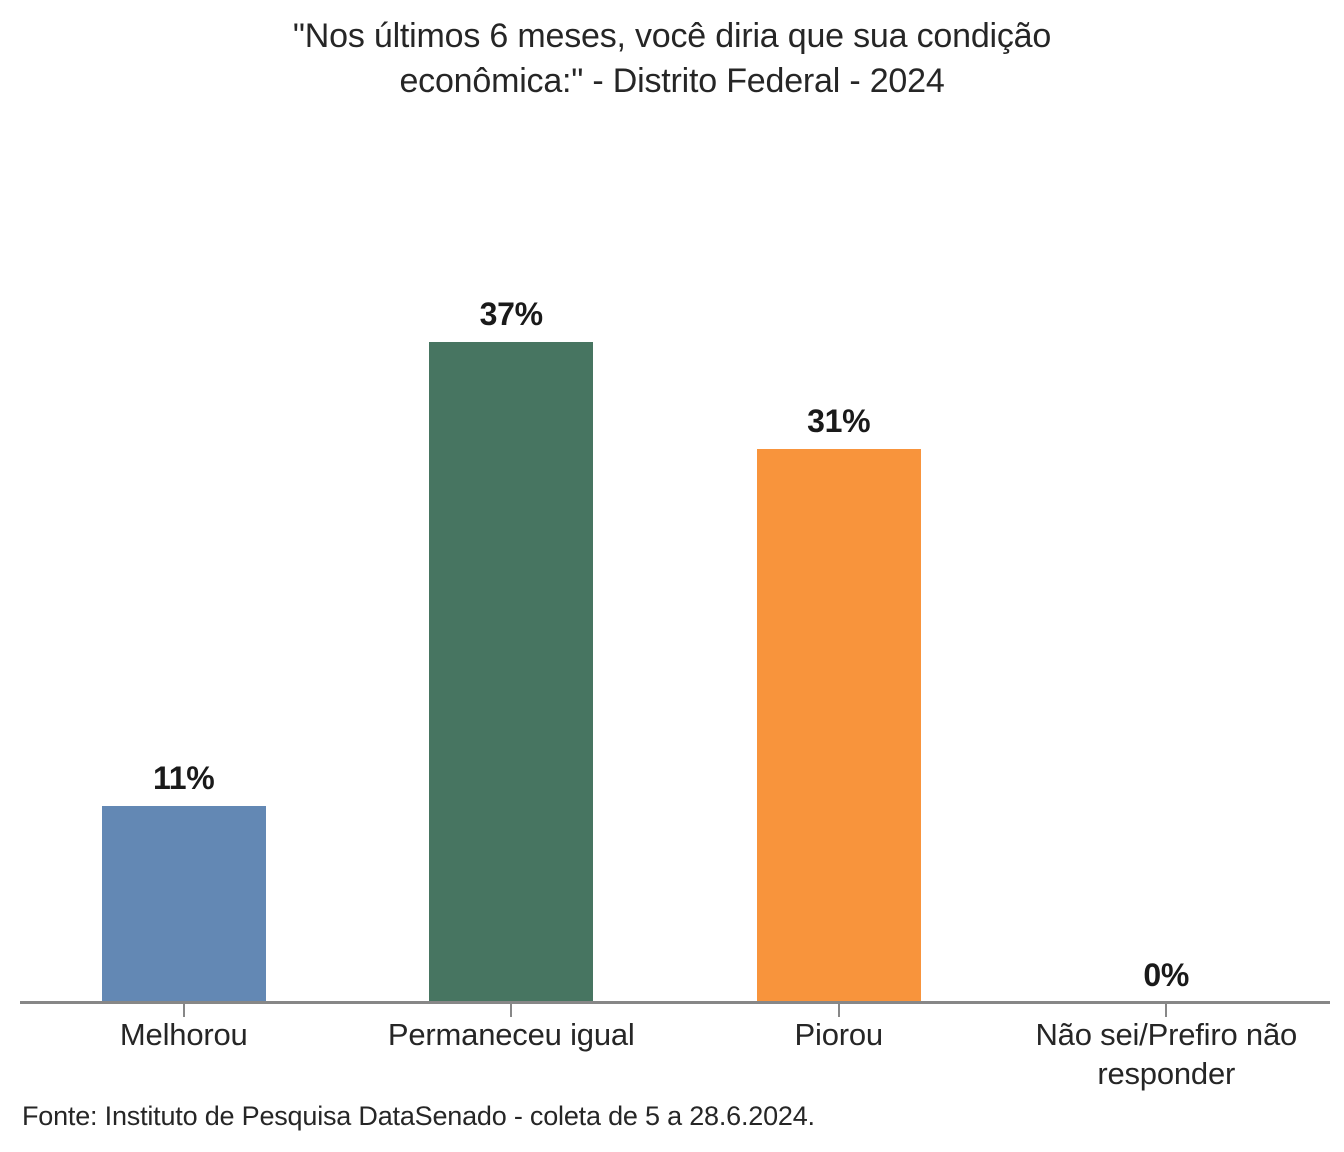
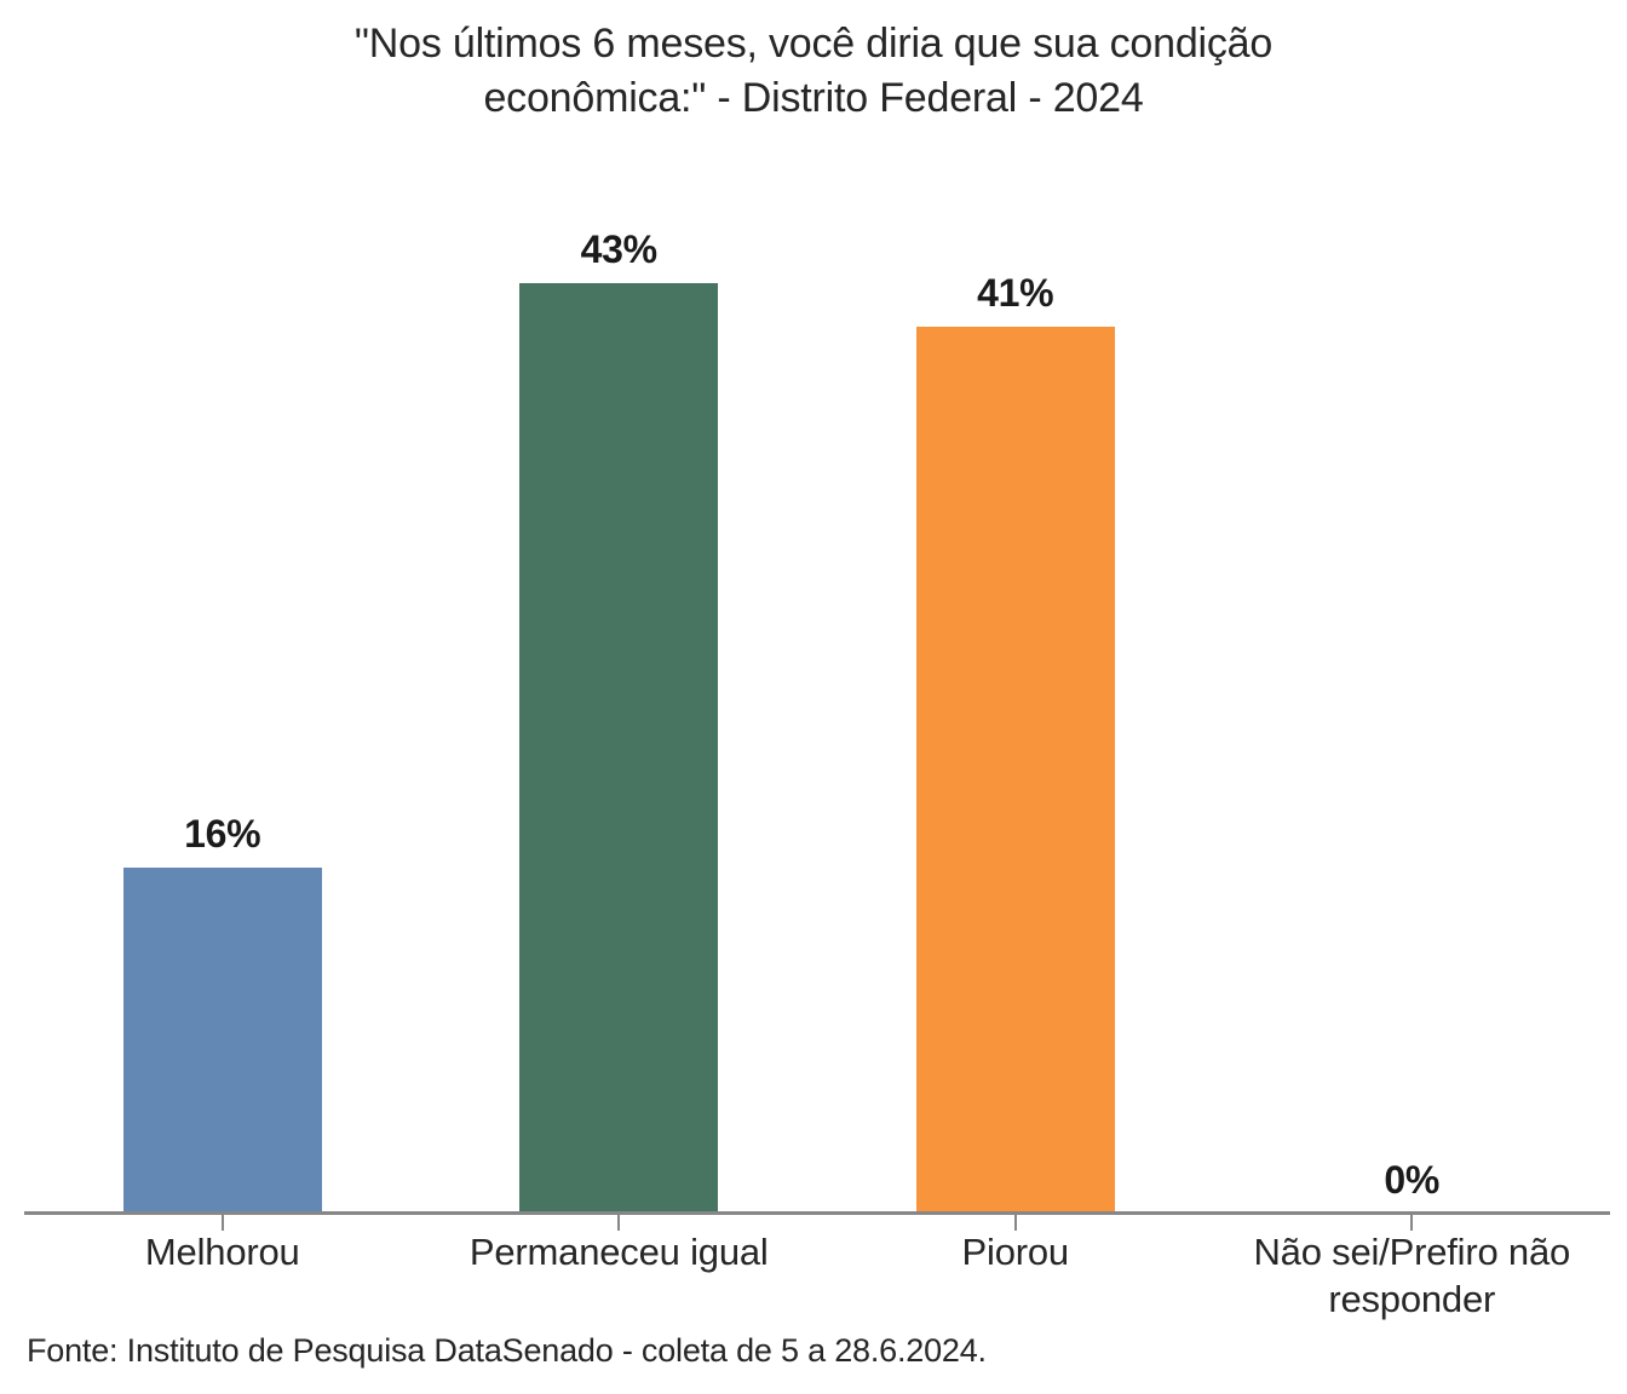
Melhorou: 11% -> 16%
Permaneceu igual: 37% -> 43%
Piorou: 31% -> 41%
